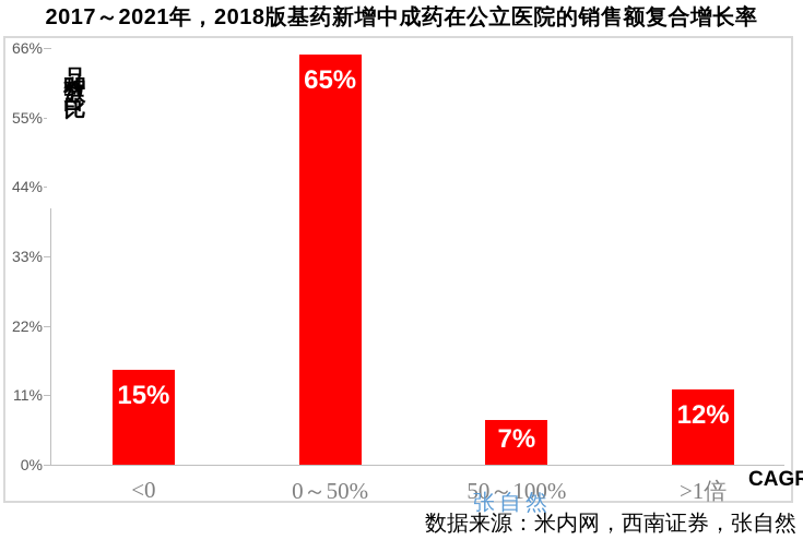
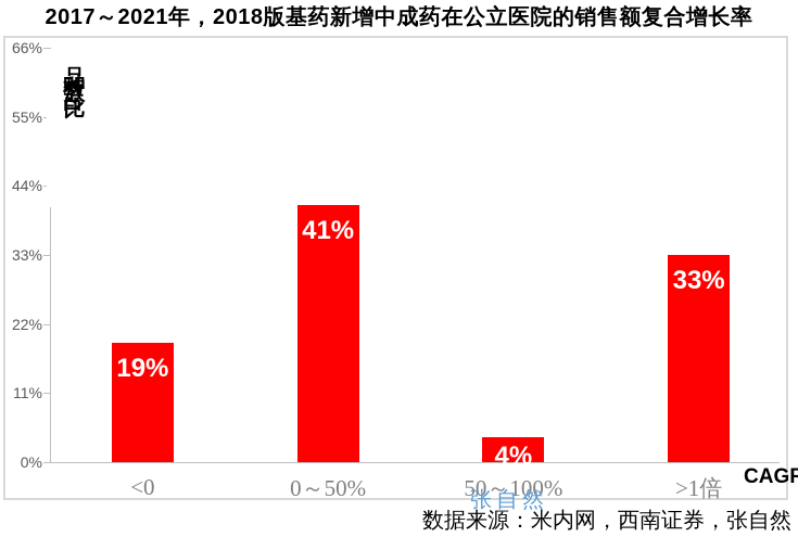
<0: 15% -> 19%
0～50%: 65% -> 41%
50～100%: 7% -> 4%
>1倍: 12% -> 33%
